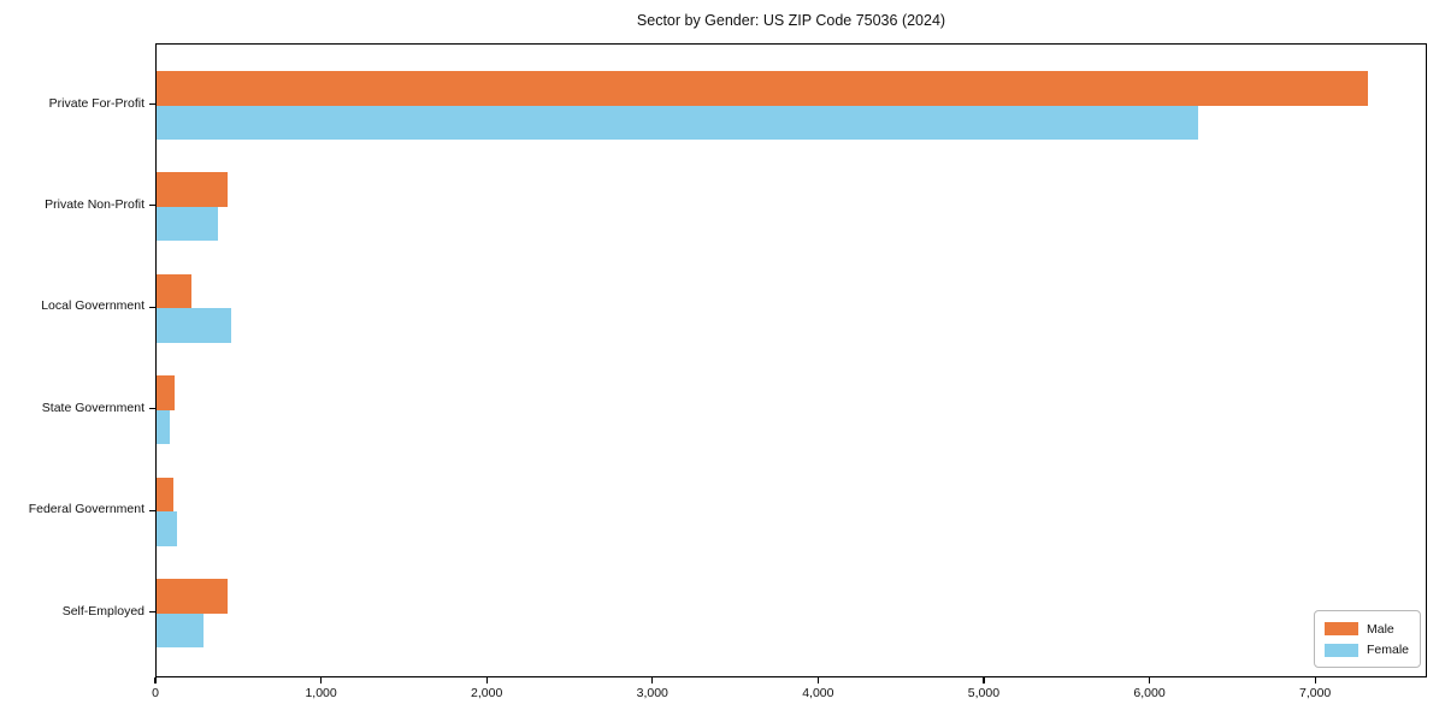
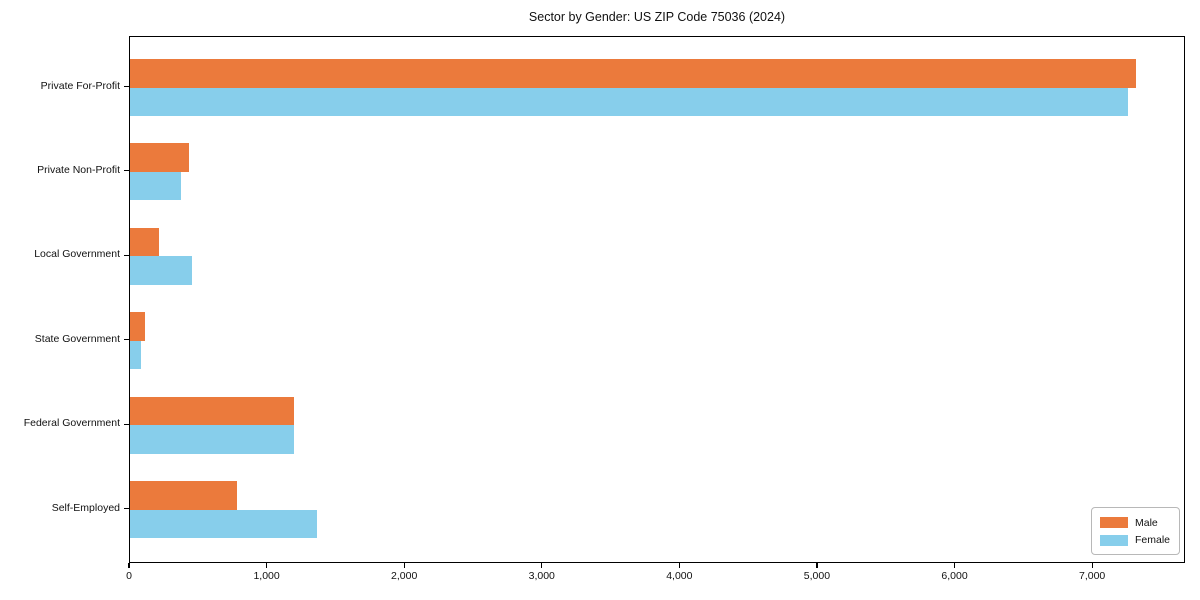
Female/Private For-Profit: 6290 -> 7250
Male/Federal Government: 100 -> 1190
Female/Federal Government: 120 -> 1190
Male/Self-Employed: 430 -> 780
Female/Self-Employed: 280 -> 1360
